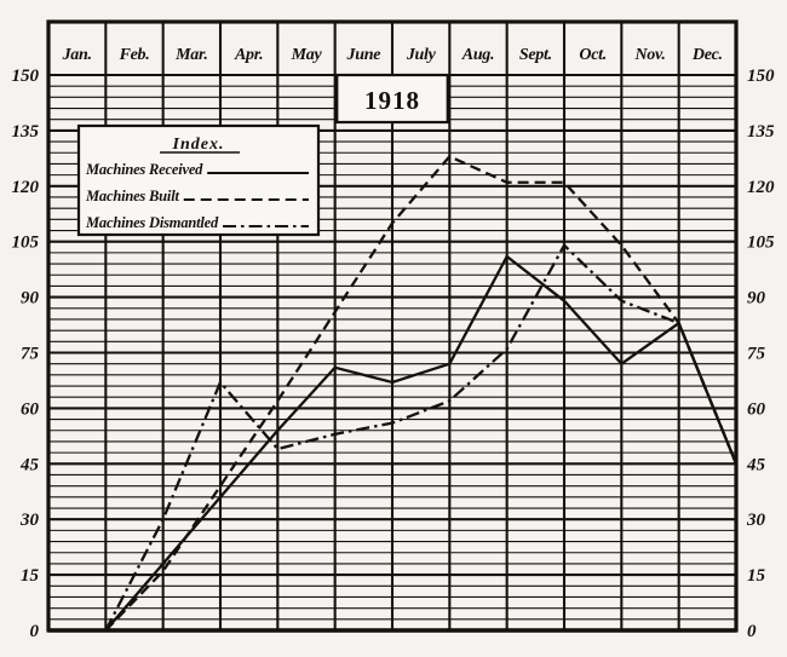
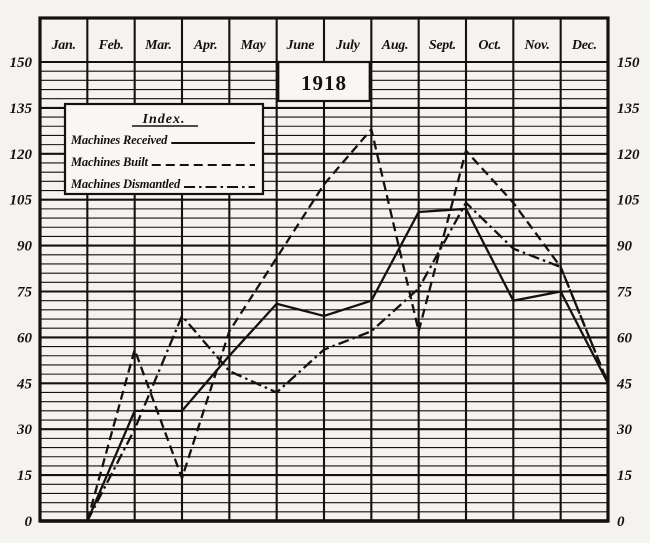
Machines Received/Feb.: 18 -> 36
Machines Built/Feb.: 16 -> 56
Machines Built/Mar.: 39 -> 14
Machines Dismantled/May: 53 -> 42
Machines Built/Aug.: 121 -> 62
Machines Received/Sept.: 89 -> 102
Machines Received/Nov.: 83 -> 75
